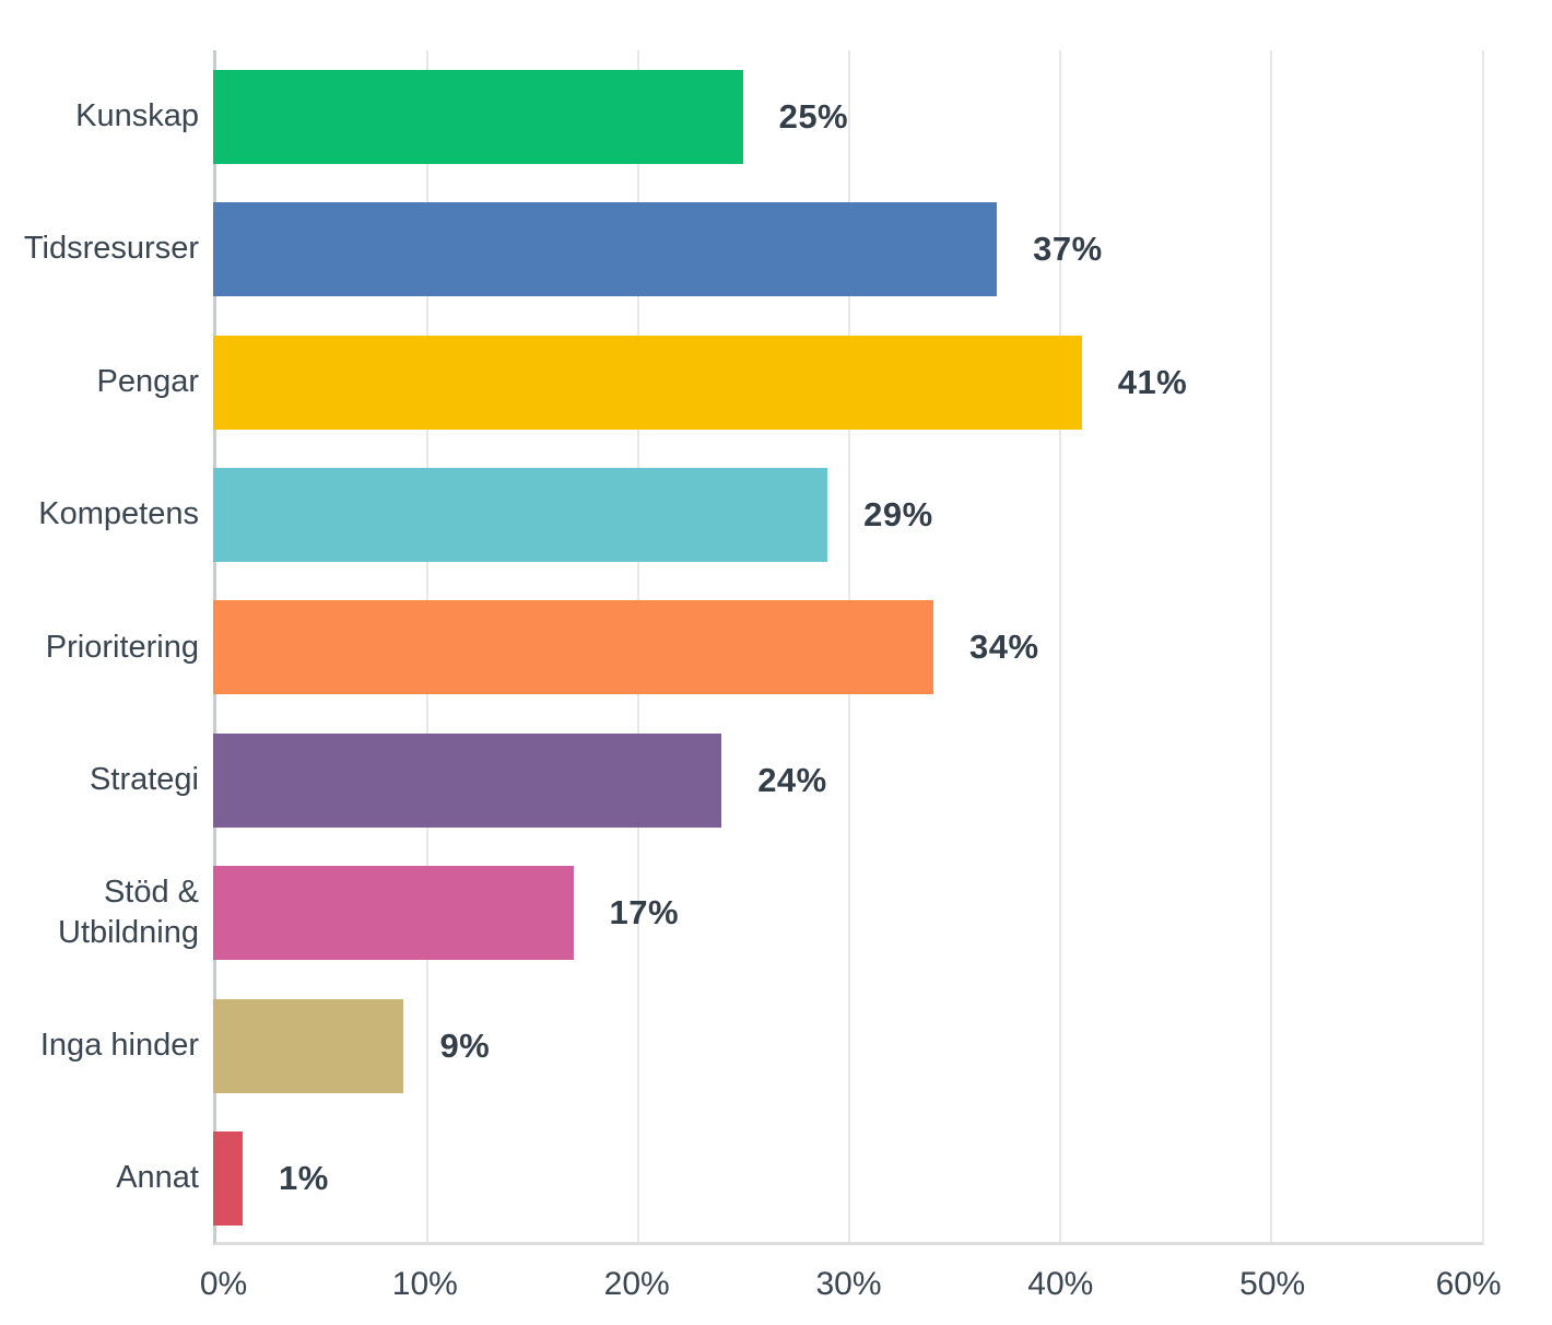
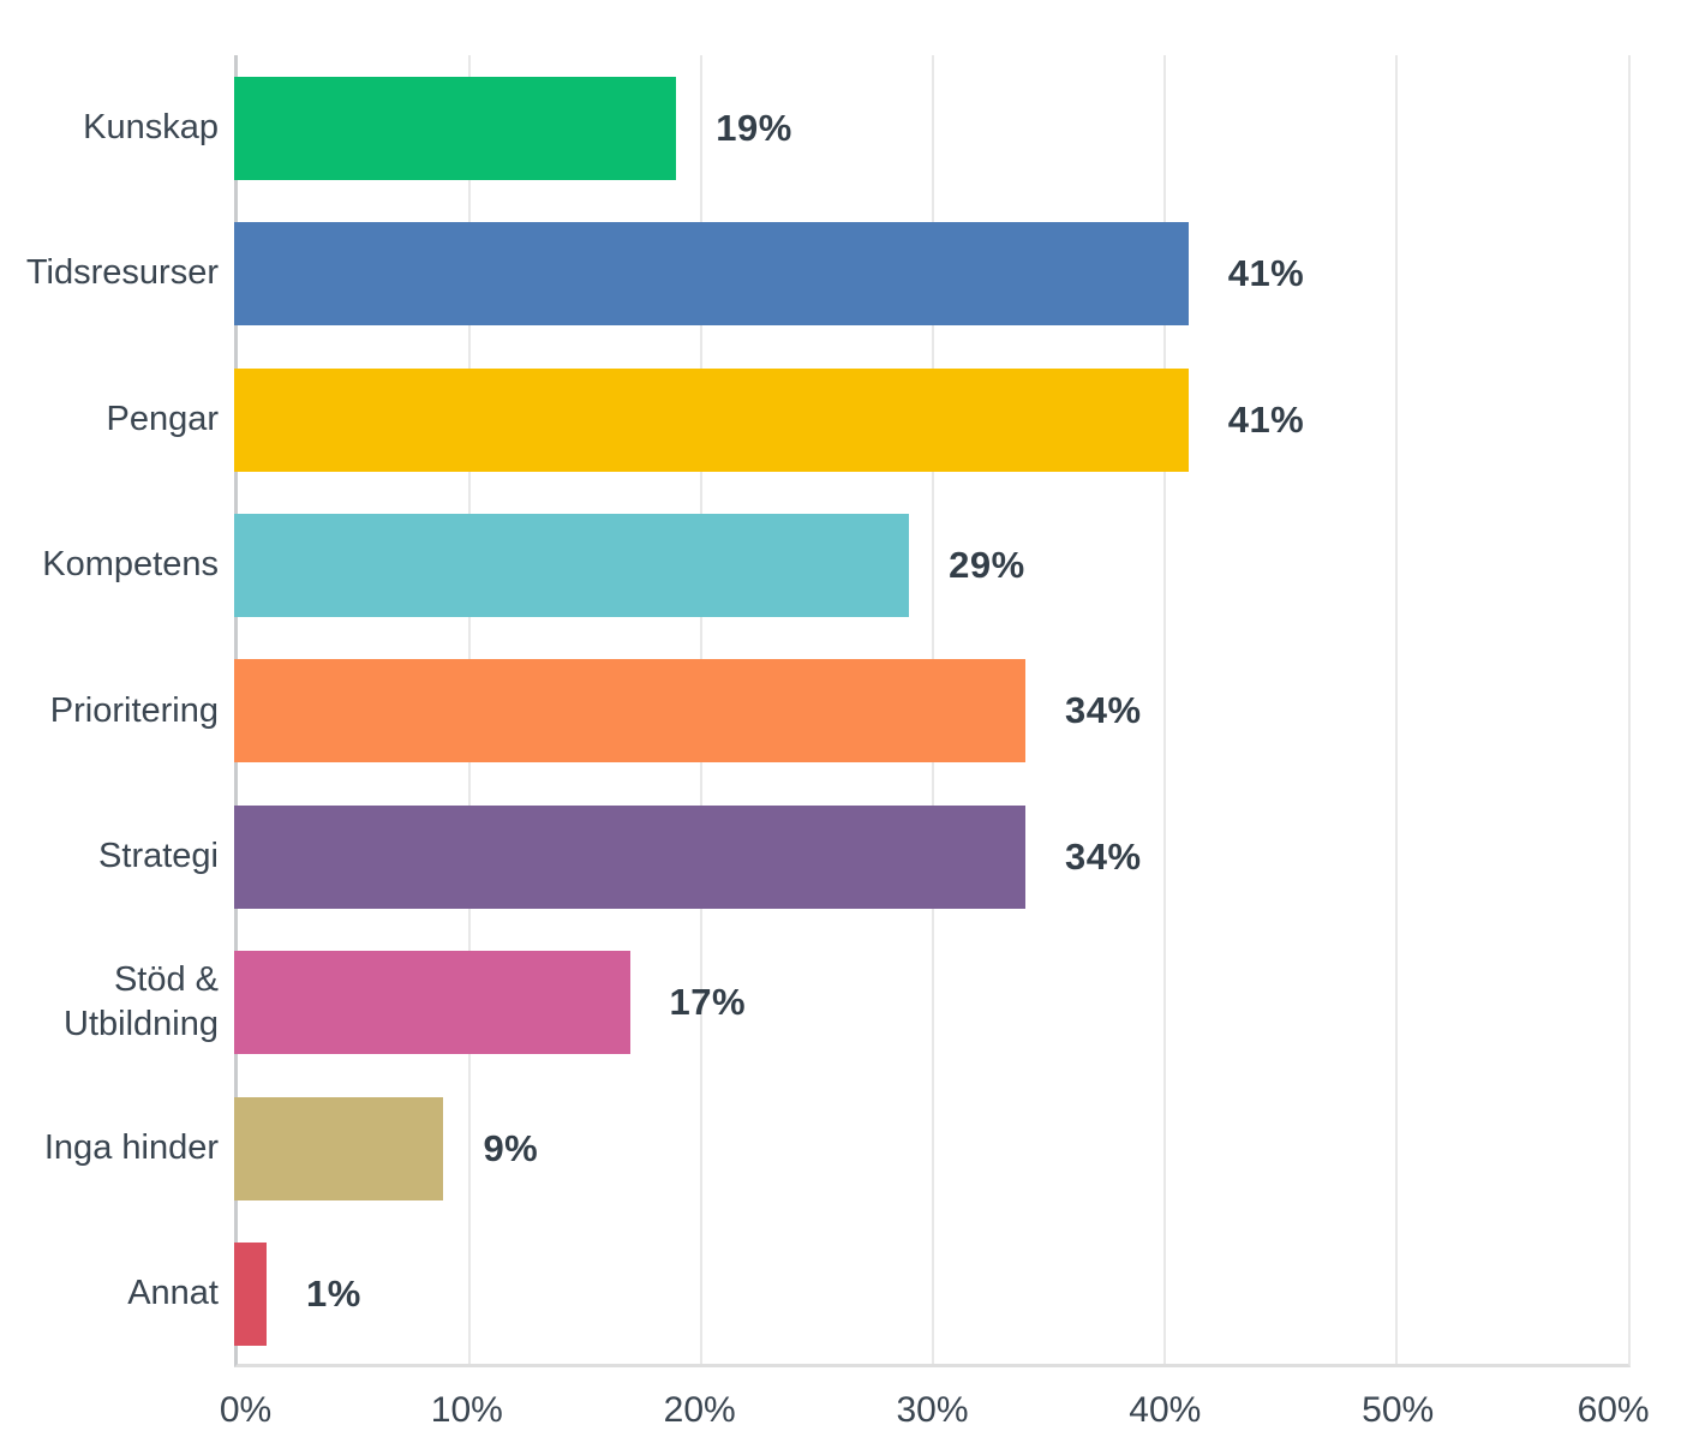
Kunskap: 25% -> 19%
Tidsresurser: 37% -> 41%
Strategi: 24% -> 34%
